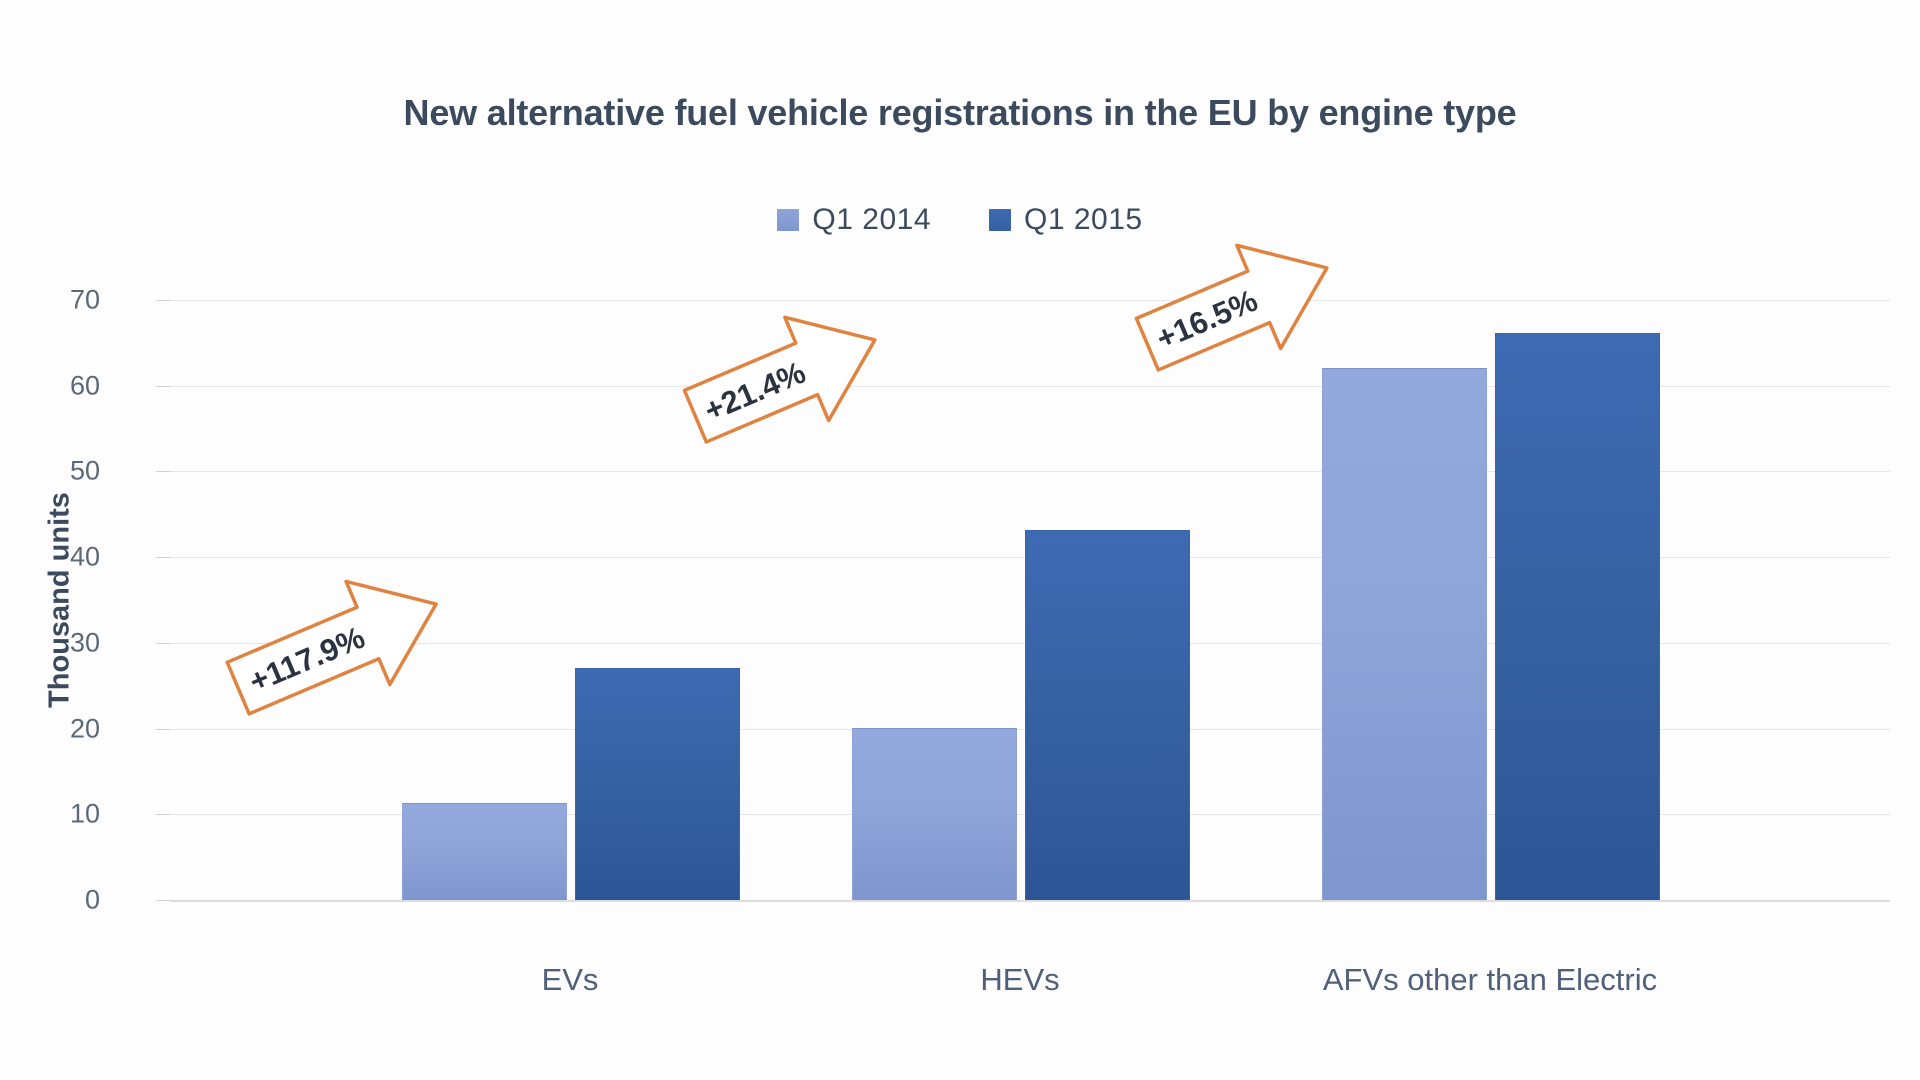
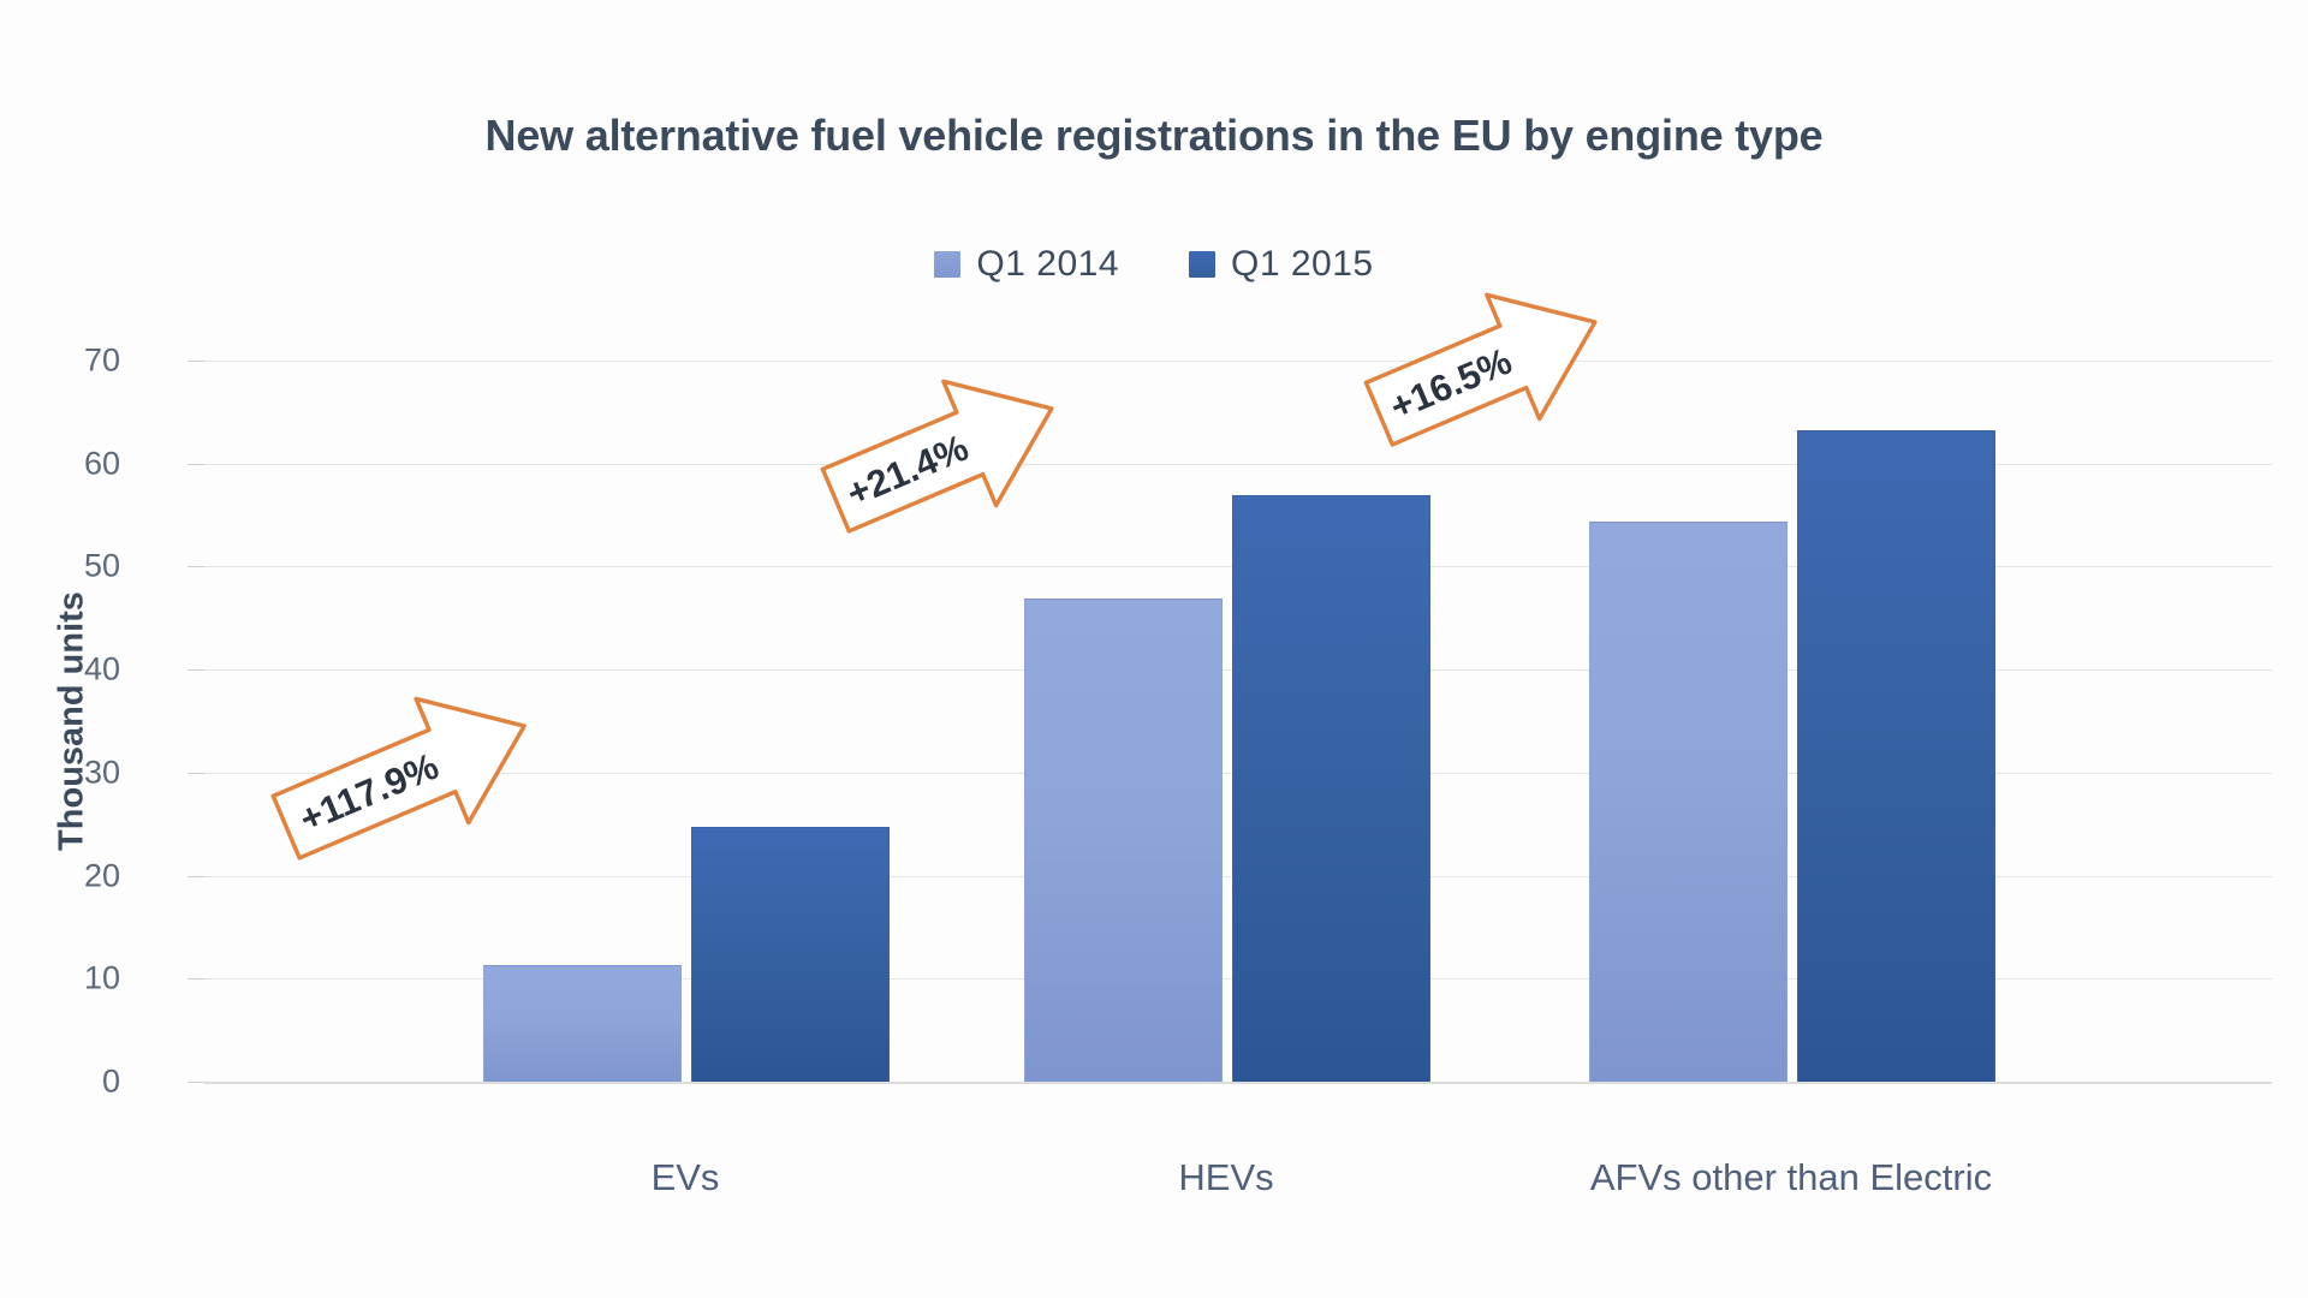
Q1 2015/EVs: 27 -> 25
Q1 2014/HEVs: 20 -> 47
Q1 2015/HEVs: 43 -> 57
Q1 2014/AFVs other than Electric: 62 -> 54
Q1 2015/AFVs other than Electric: 66 -> 63
